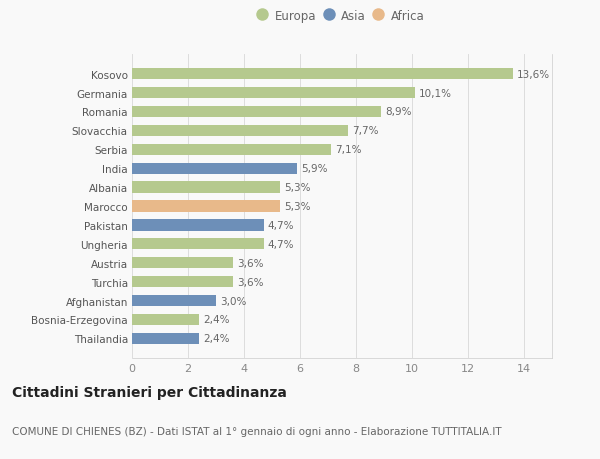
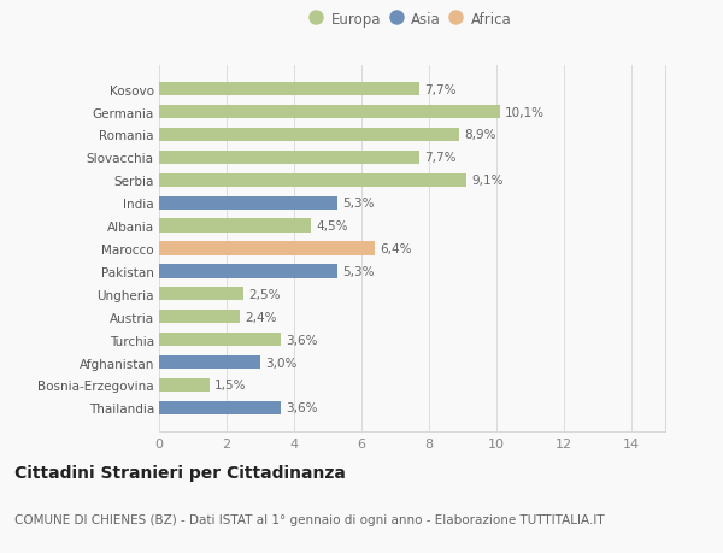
Kosovo: 13,6% -> 7,7%
Serbia: 7,1% -> 9,1%
India: 5,9% -> 5,3%
Albania: 5,3% -> 4,5%
Marocco: 5,3% -> 6,4%
Pakistan: 4,7% -> 5,3%
Ungheria: 4,7% -> 2,5%
Austria: 3,6% -> 2,4%
Bosnia-Erzegovina: 2,4% -> 1,5%
Thailandia: 2,4% -> 3,6%
